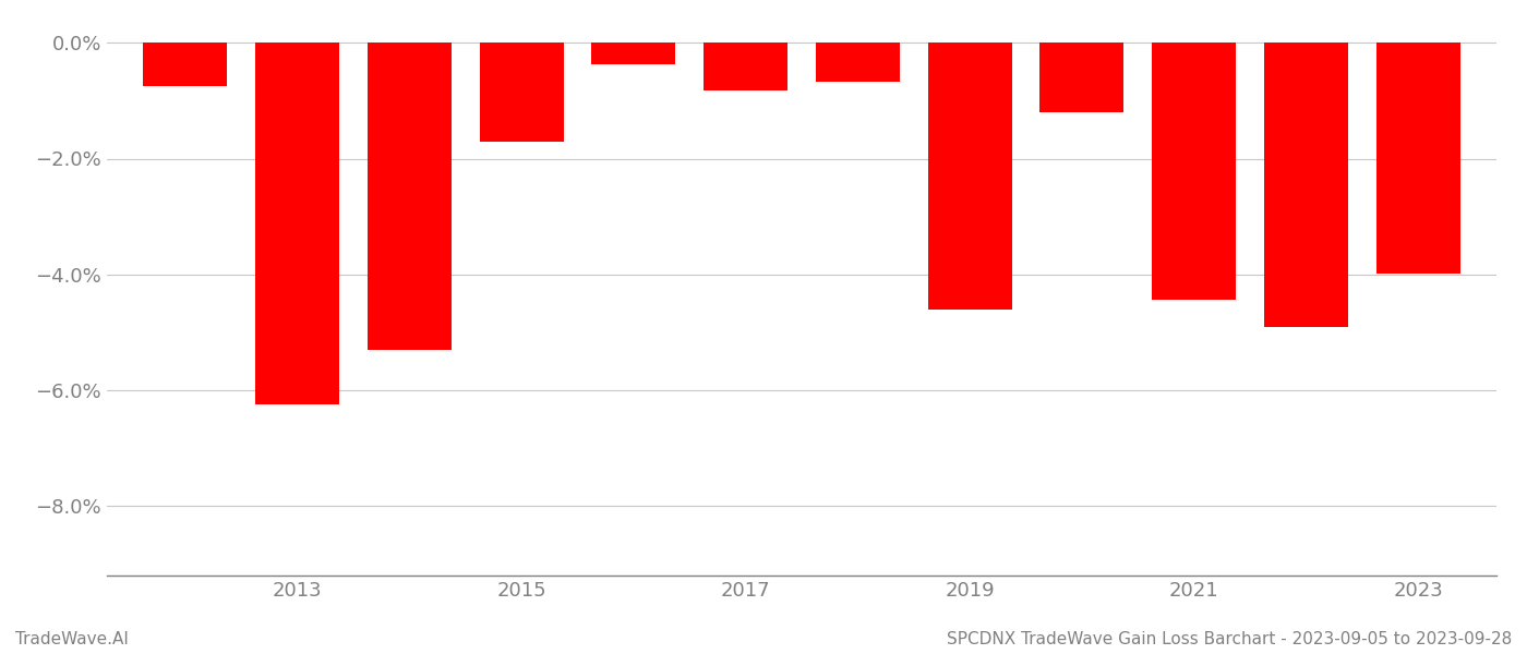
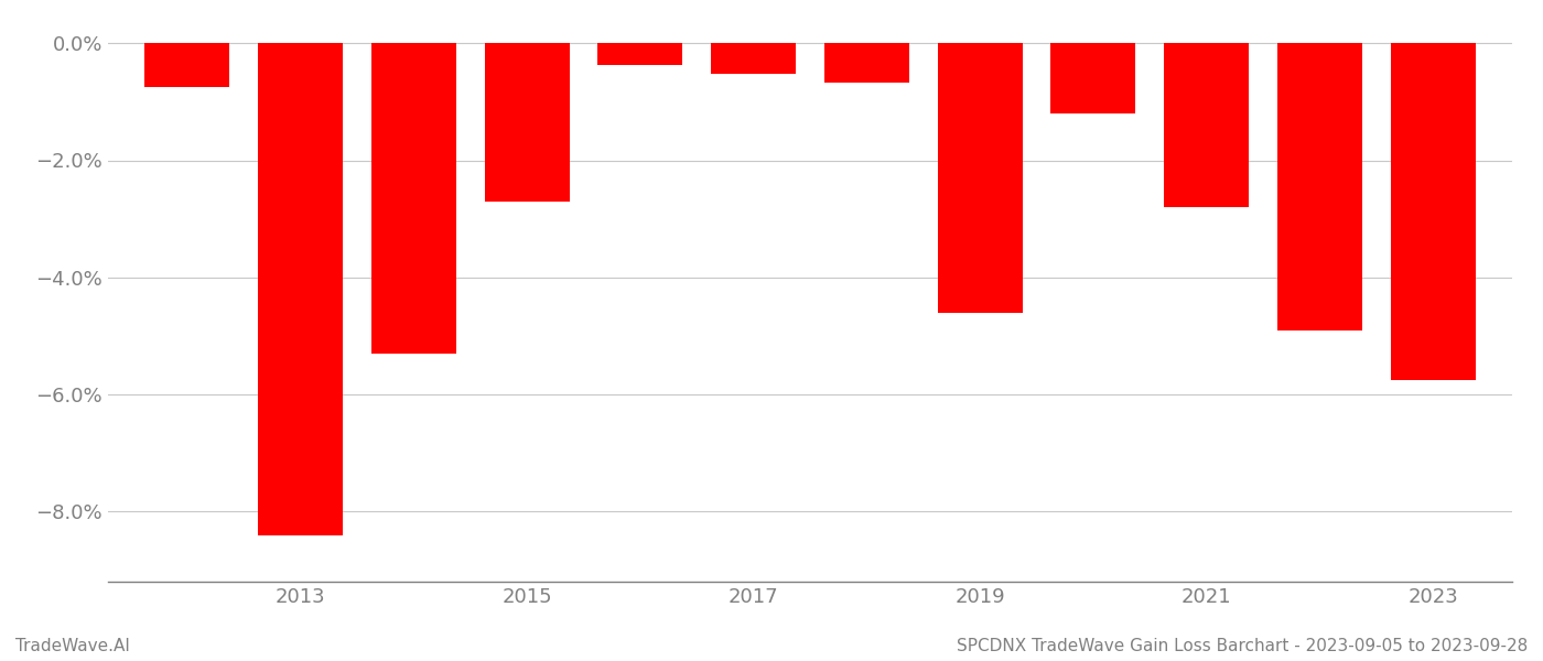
2013: -6.24% -> -8.40%
2015: -1.70% -> -2.70%
2017: -0.82% -> -0.52%
2021: -4.44% -> -2.80%
2023: -3.98% -> -5.75%
